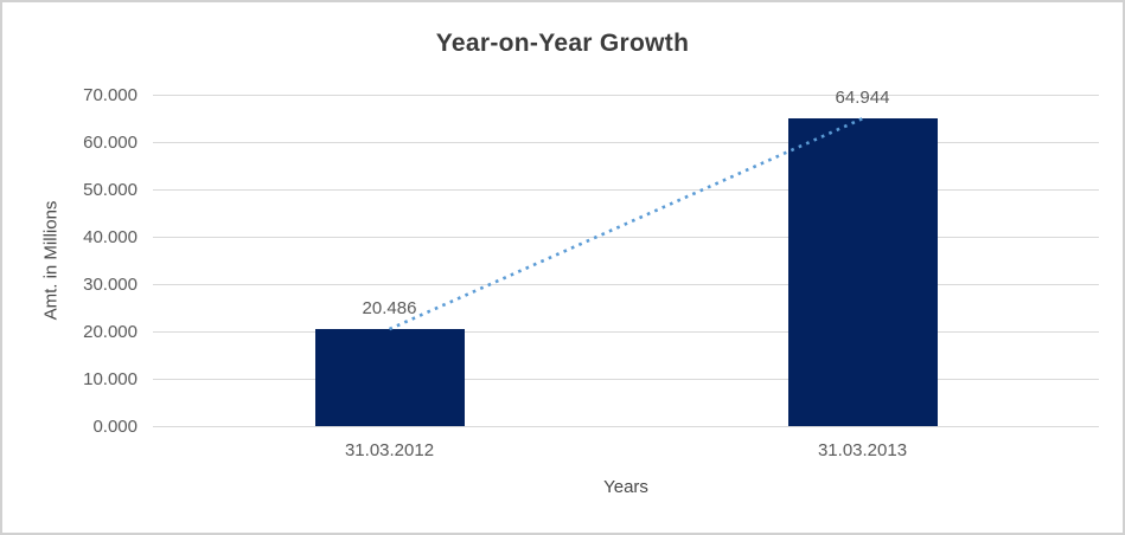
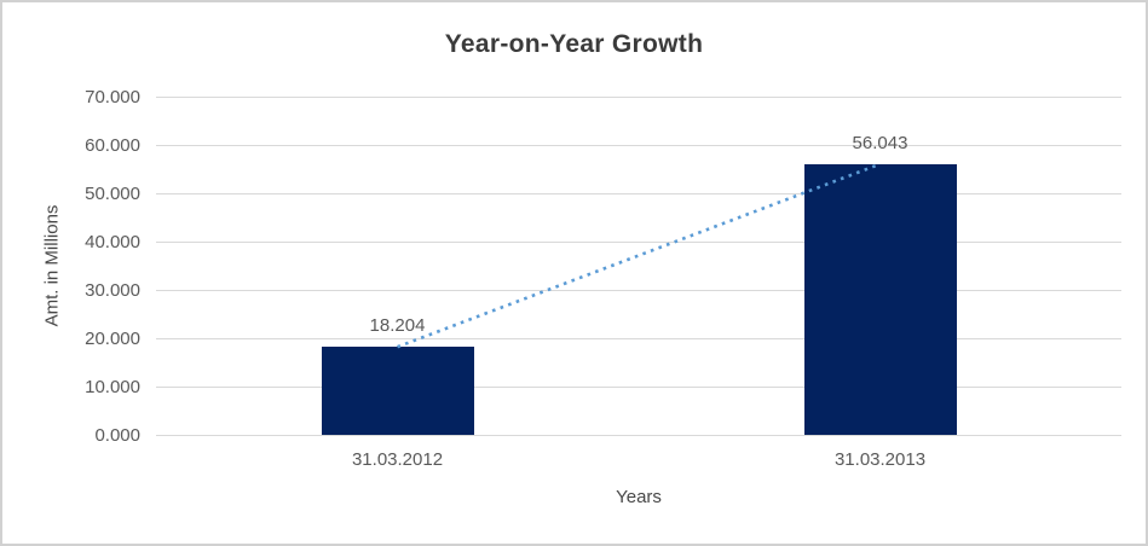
31.03.2012: 20.486 -> 18.204
31.03.2013: 64.944 -> 56.043
